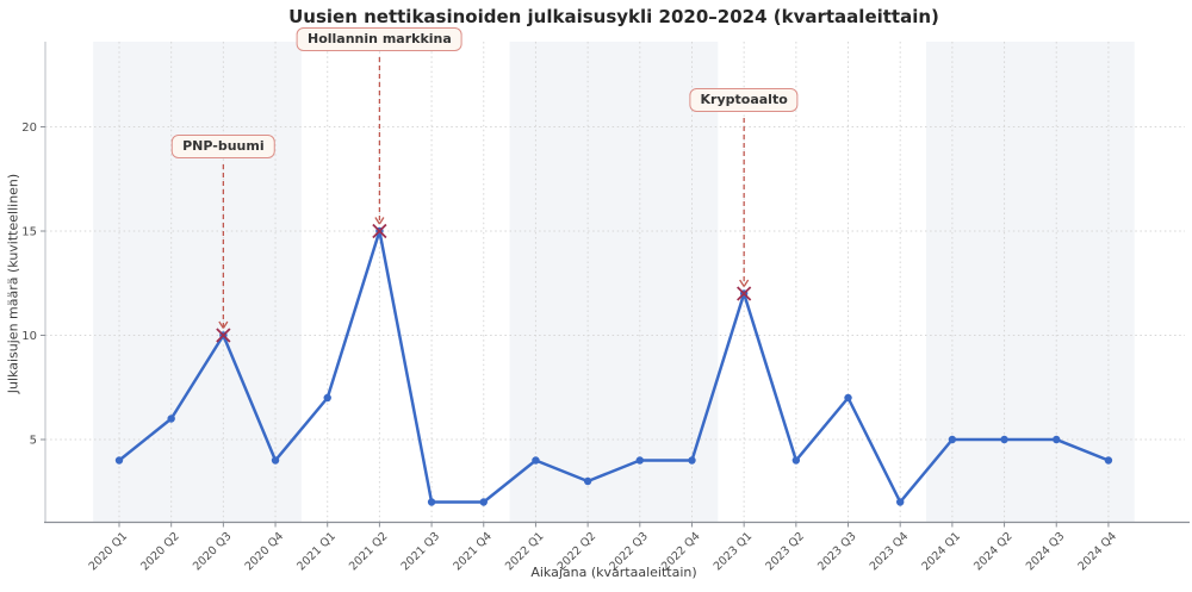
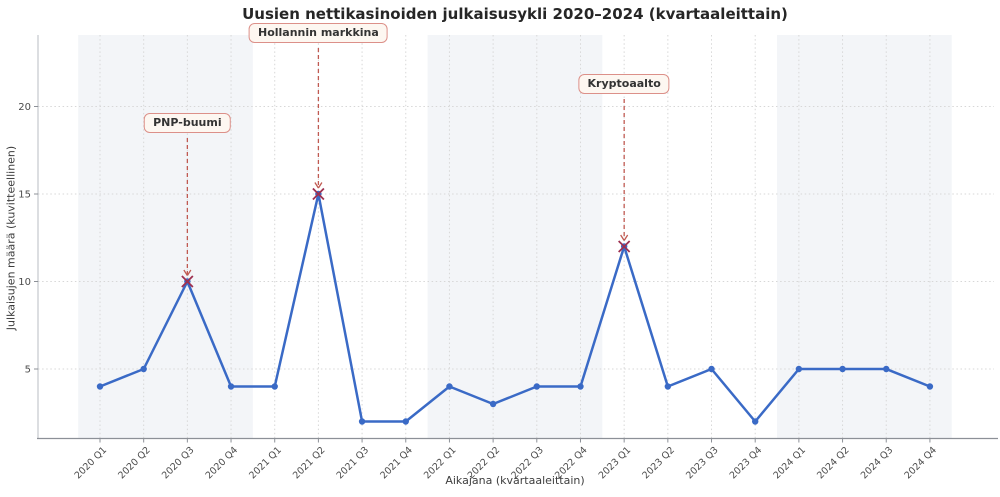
2020 Q2: 6 -> 5
2021 Q1: 7 -> 4
2023 Q3: 7 -> 5
